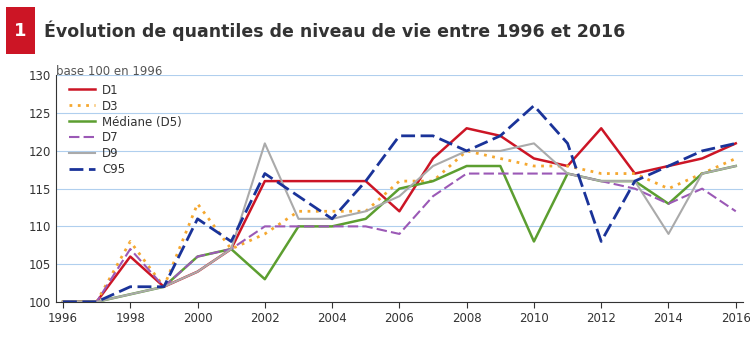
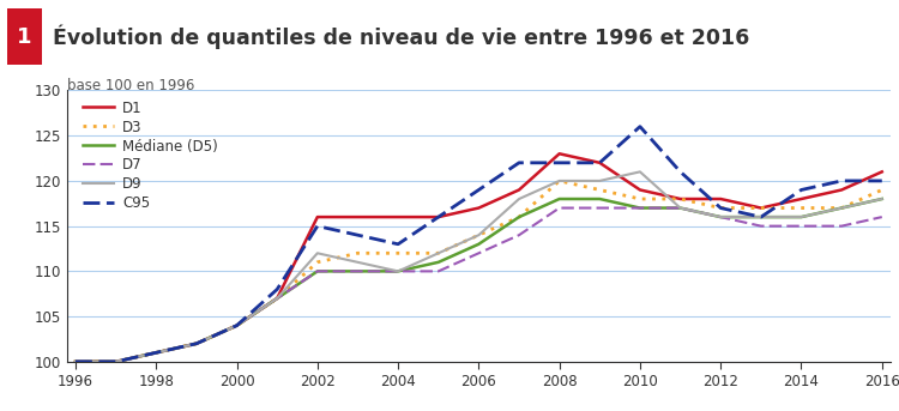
D1/1998: 106 -> 101
D3/1998: 108 -> 101
D7/1998: 107 -> 101
C95/1998: 102 -> 101
D3/2000: 113 -> 104
Médiane (D5)/2000: 106 -> 104
D7/2000: 106 -> 104
C95/2000: 111 -> 104
D3/2002: 109 -> 111
Médiane (D5)/2002: 103 -> 110
D9/2002: 121 -> 112
C95/2002: 117 -> 115
D9/2004: 111 -> 110
C95/2004: 111 -> 113
D1/2006: 112 -> 117
D3/2006: 116 -> 114
Médiane (D5)/2006: 115 -> 113
D7/2006: 109 -> 112
C95/2006: 122 -> 119
C95/2008: 120 -> 122
Médiane (D5)/2010: 108 -> 117
D1/2012: 123 -> 118
C95/2012: 108 -> 117
D3/2014: 115 -> 117
Médiane (D5)/2014: 113 -> 116
D7/2014: 113 -> 115
D9/2014: 109 -> 116
C95/2014: 118 -> 119
D7/2016: 112 -> 116
C95/2016: 121 -> 120
